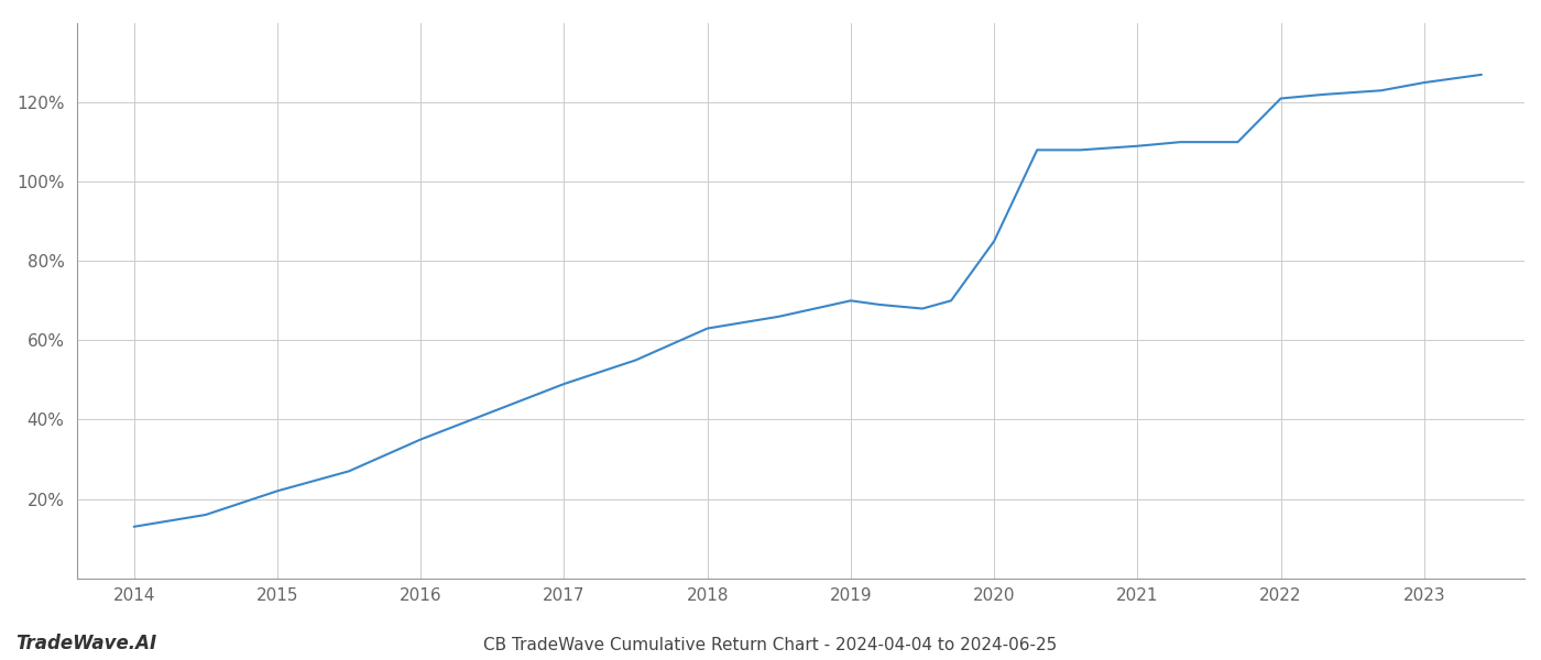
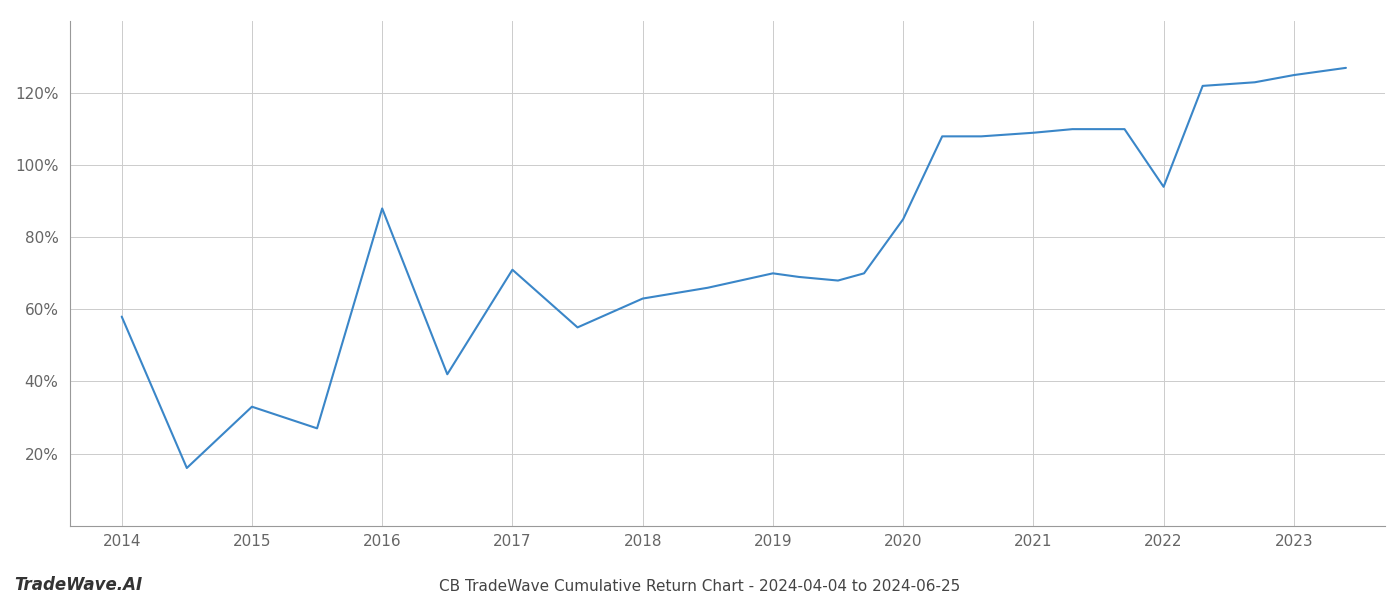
2014: 13% -> 58%
2015: 22% -> 33%
2016: 35% -> 88%
2017: 49% -> 71%
2022: 121% -> 94%
